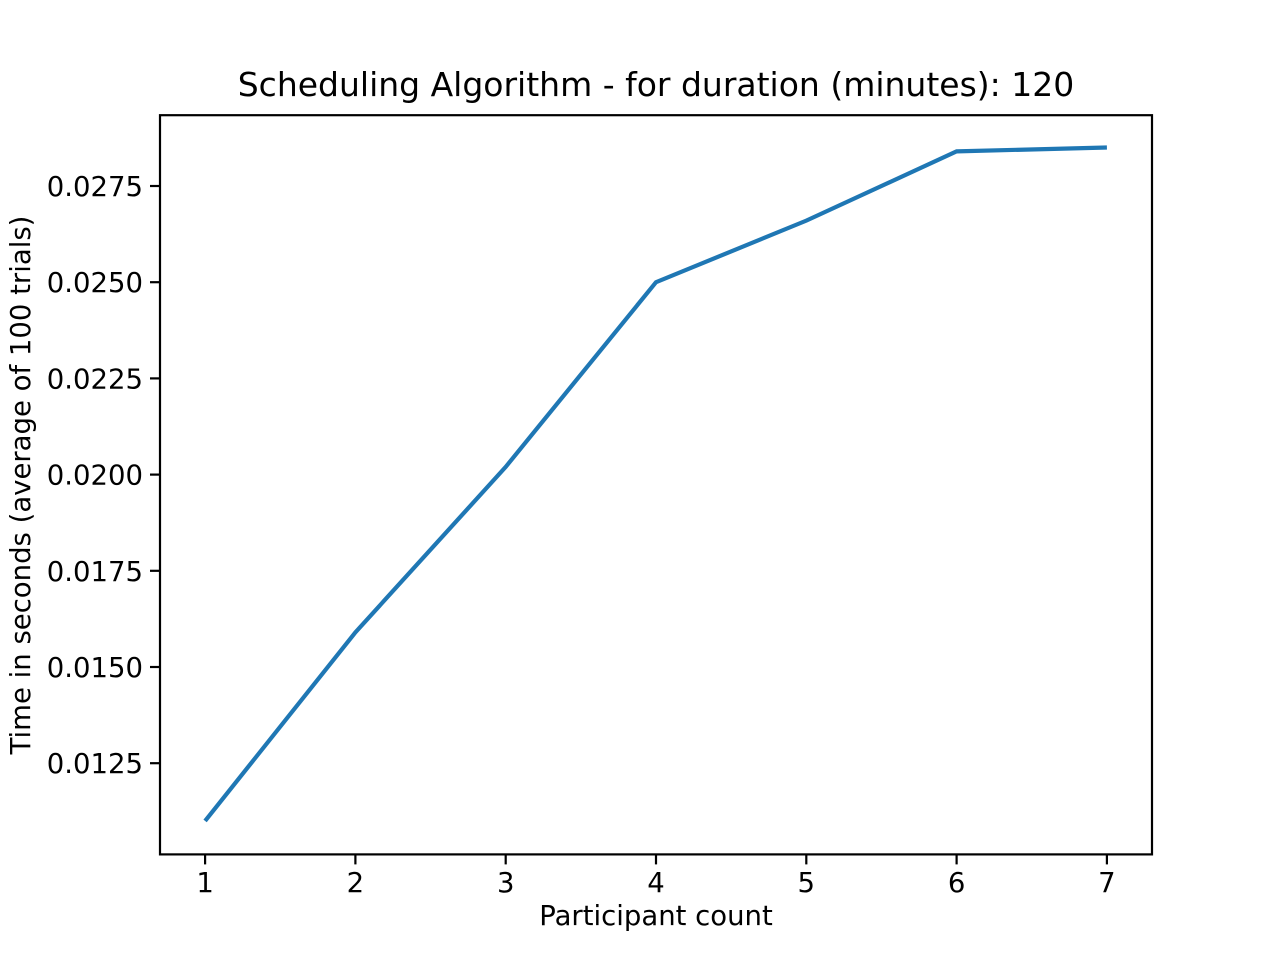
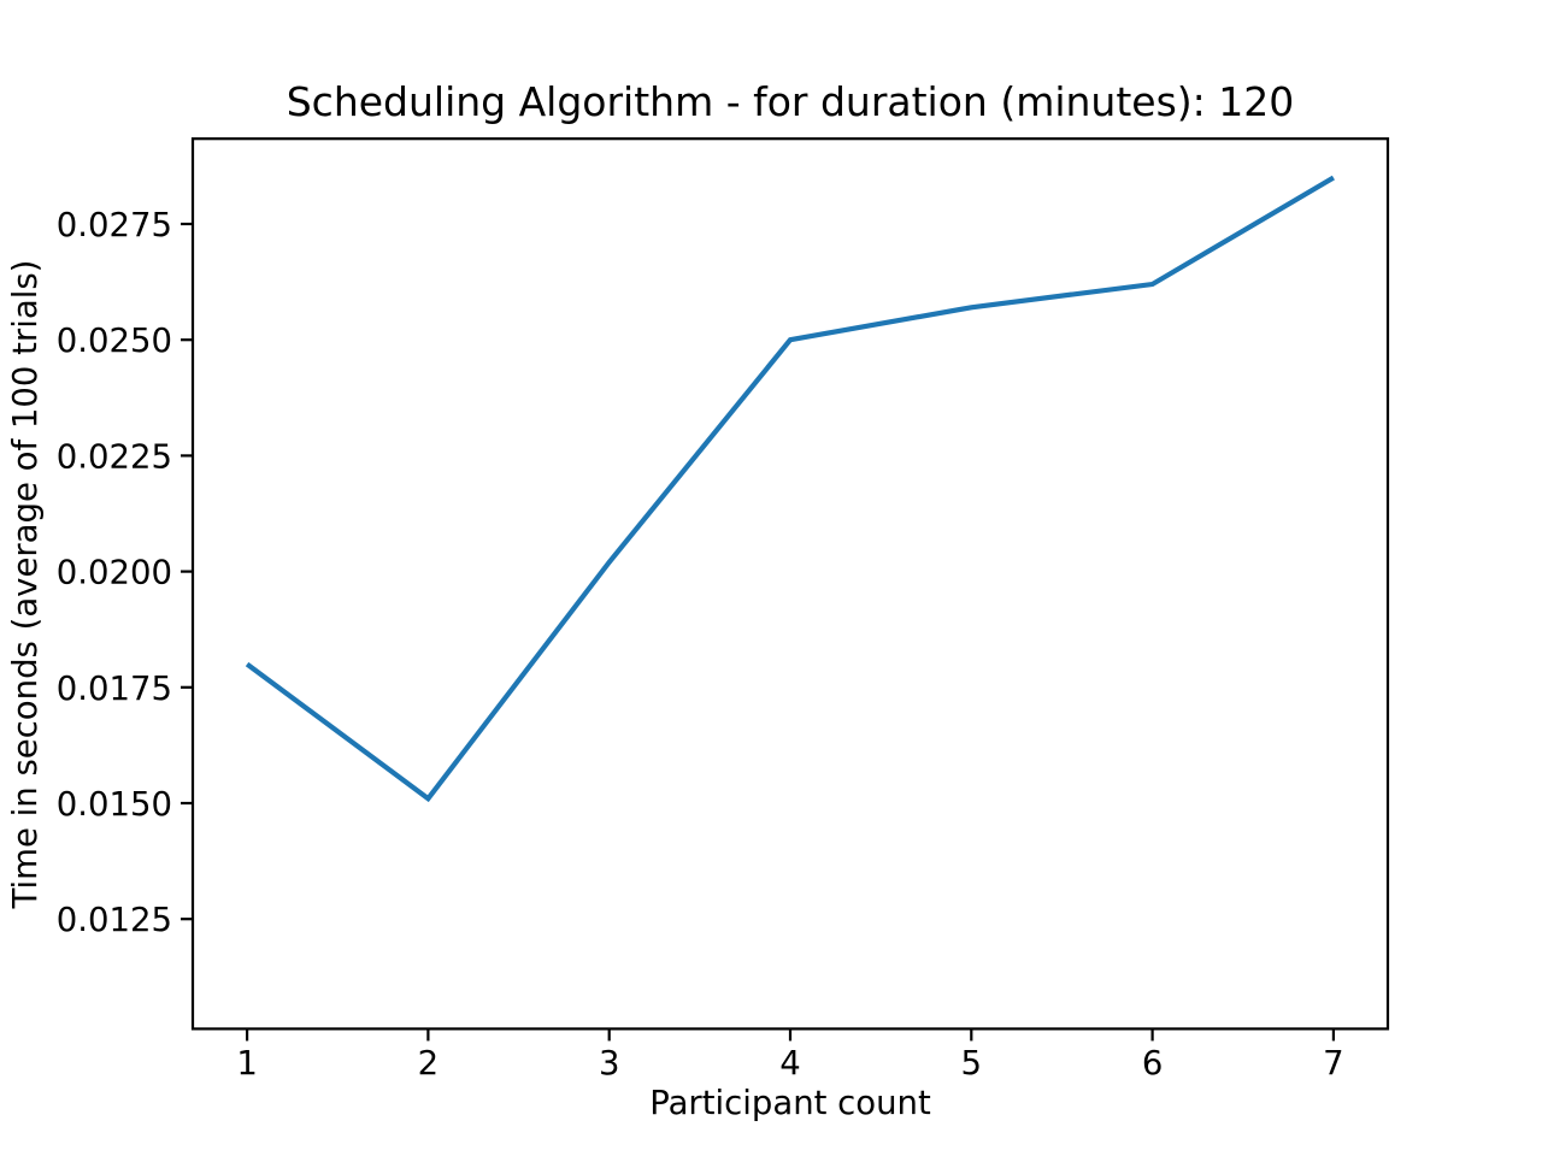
1: 0.0110 -> 0.0180
2: 0.0159 -> 0.0151
5: 0.0266 -> 0.0257
6: 0.0284 -> 0.0262
